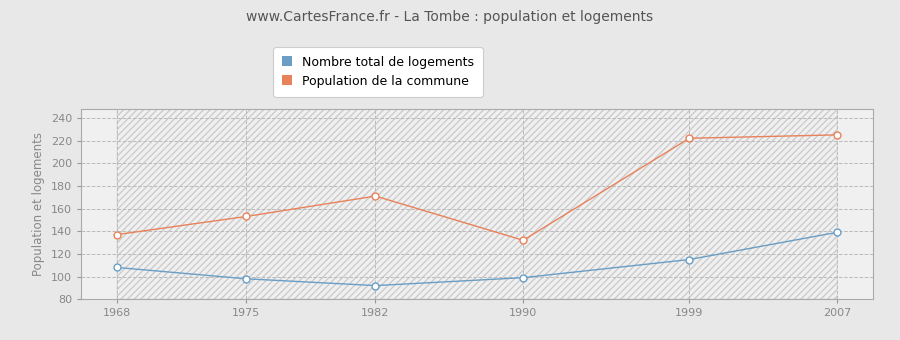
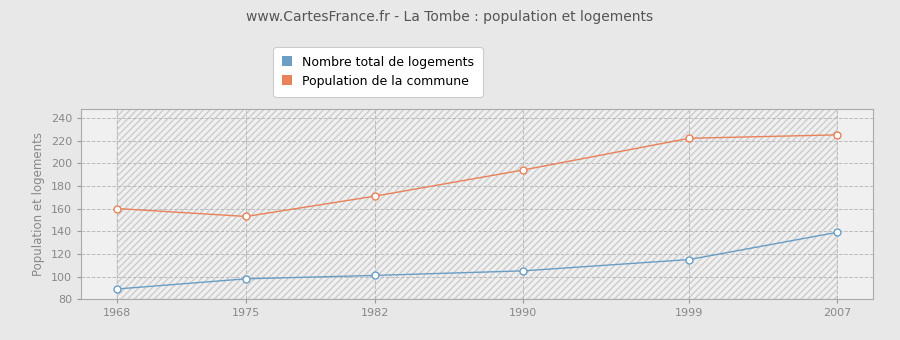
Nombre total de logements/1968: 108 -> 89
Population de la commune/1968: 137 -> 160
Nombre total de logements/1982: 92 -> 101
Nombre total de logements/1990: 99 -> 105
Population de la commune/1990: 132 -> 194
